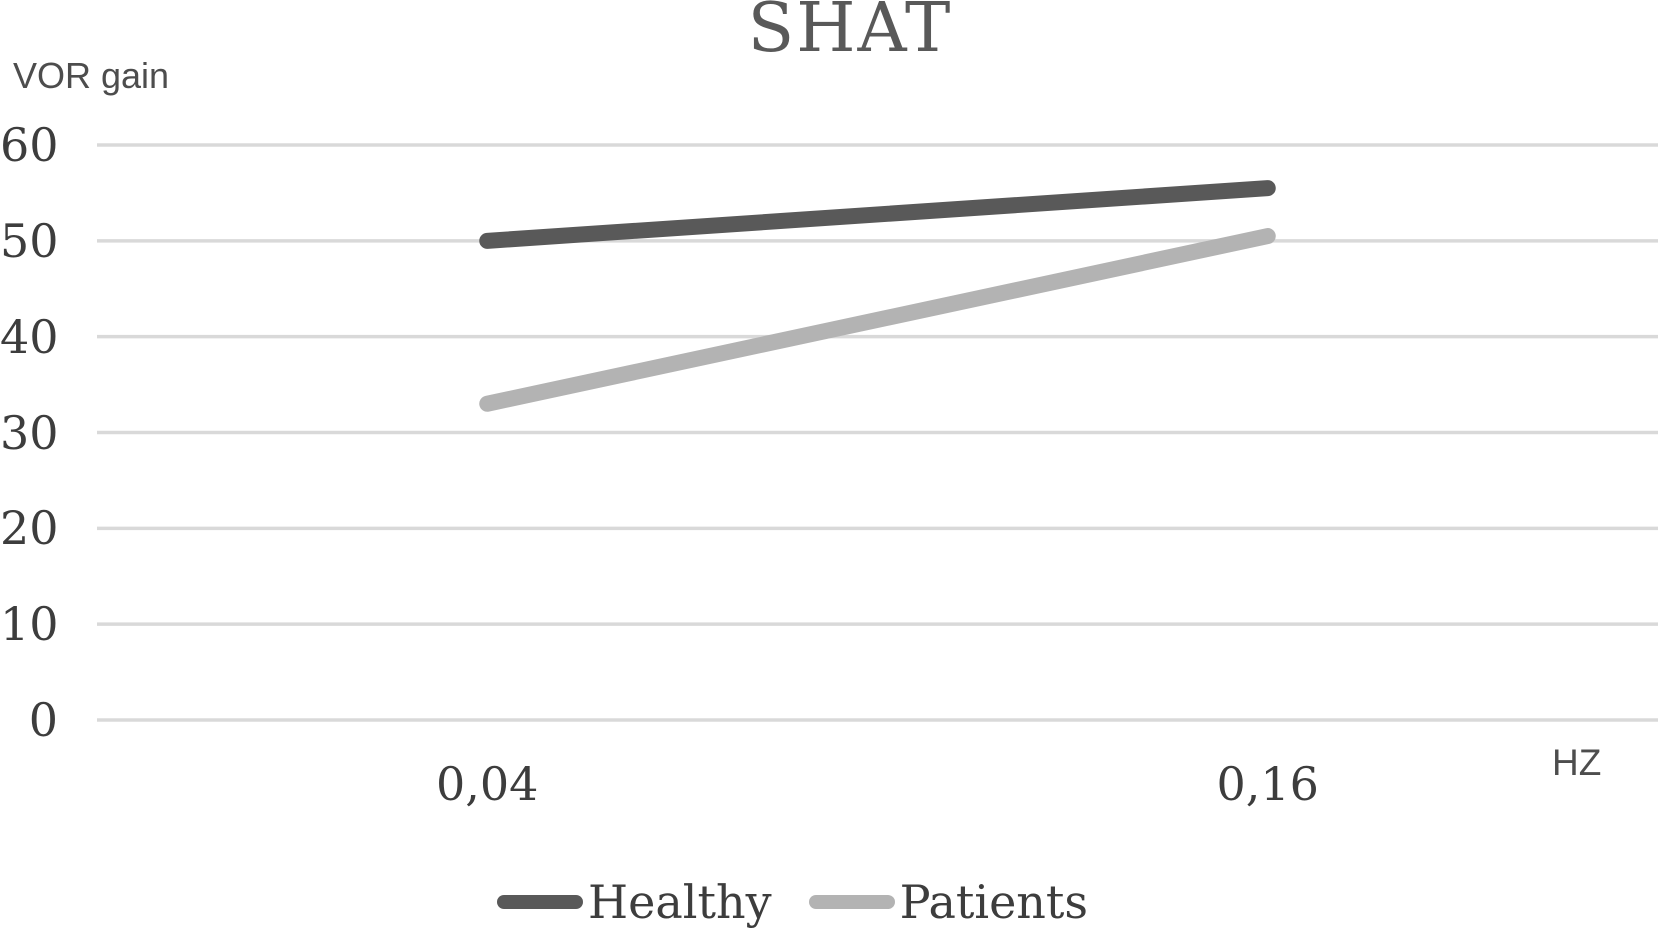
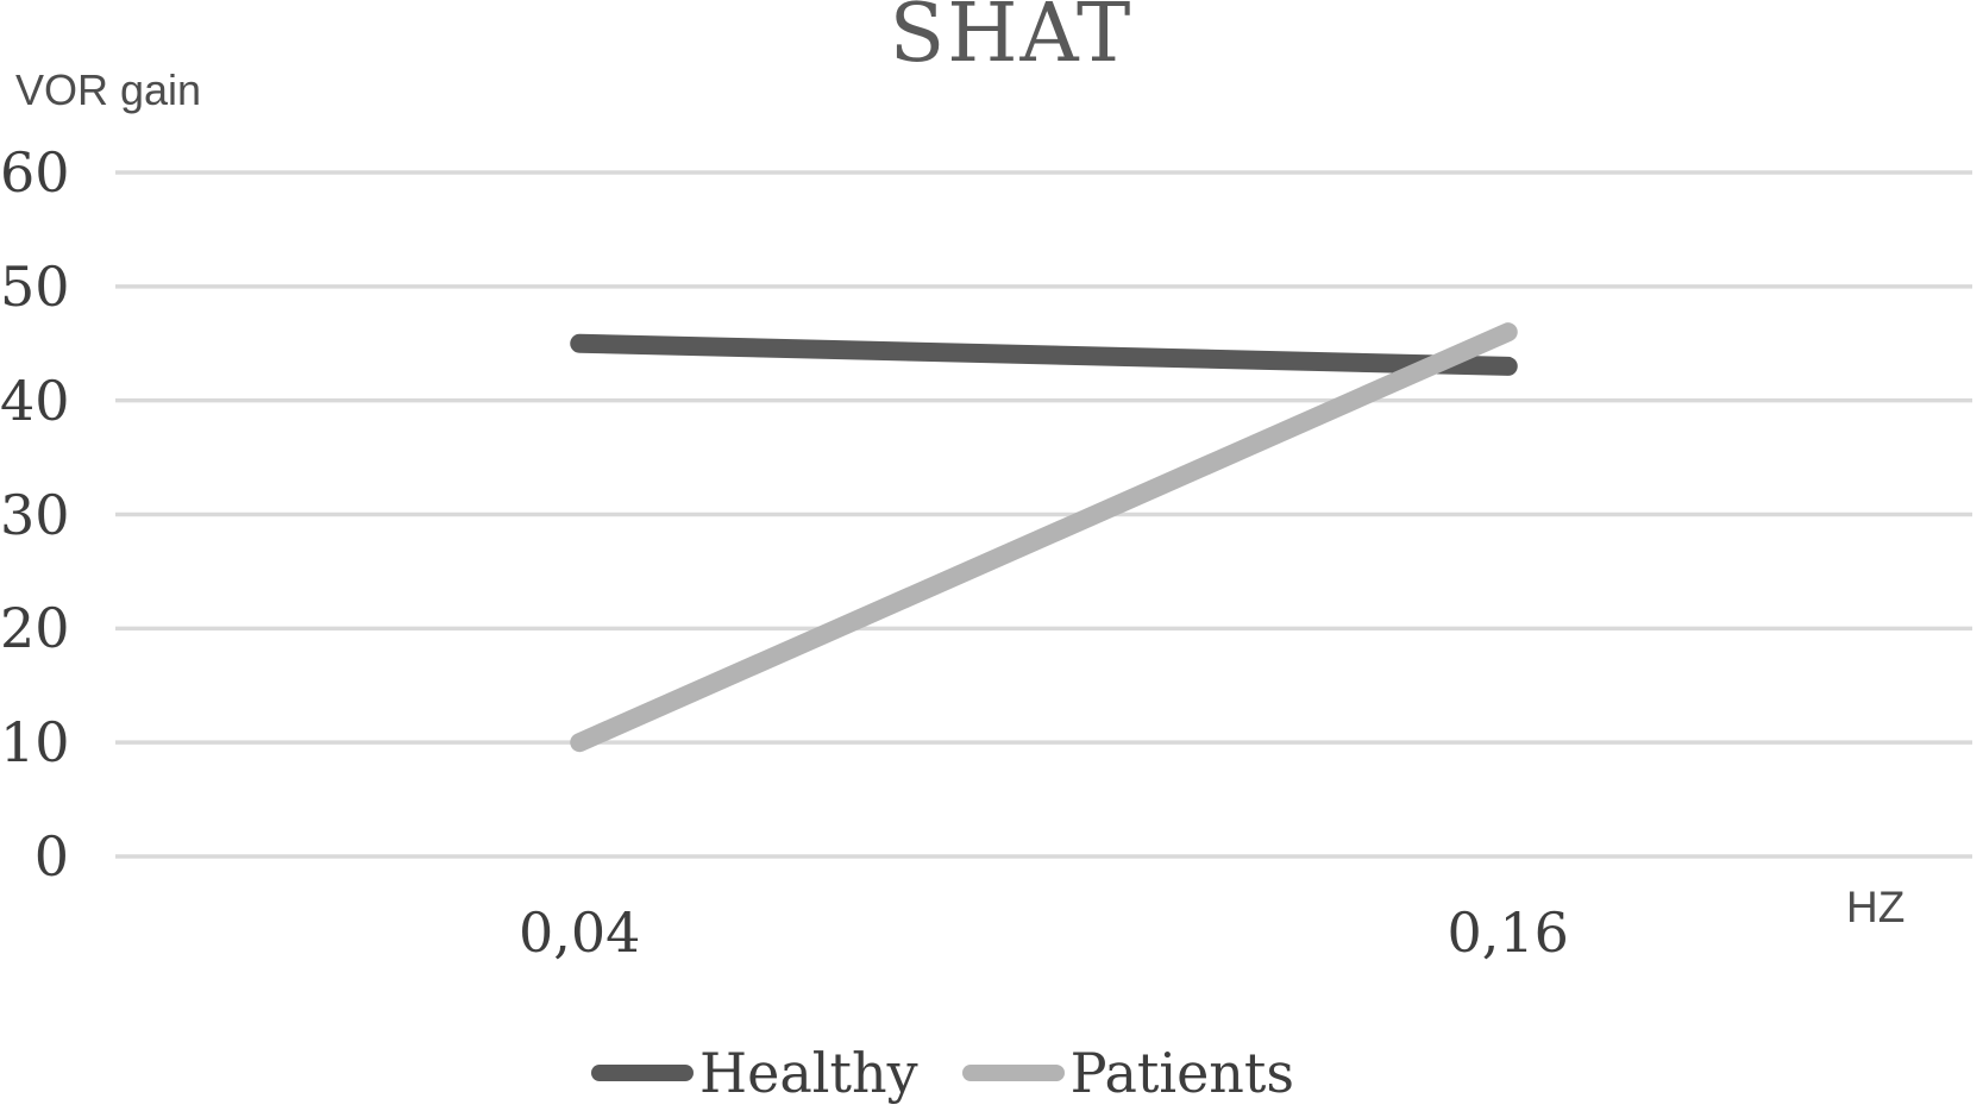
Healthy/0,04: 50 -> 45
Patients/0,04: 33 -> 10
Healthy/0,16: 56 -> 43
Patients/0,16: 50 -> 46
